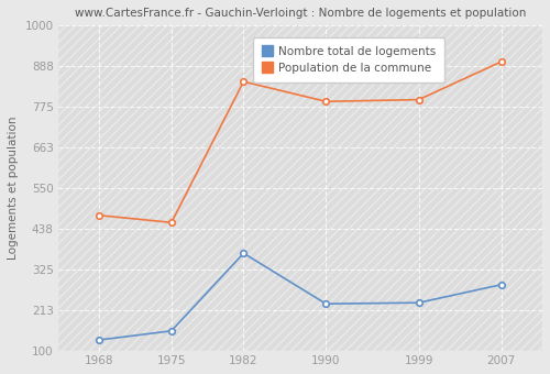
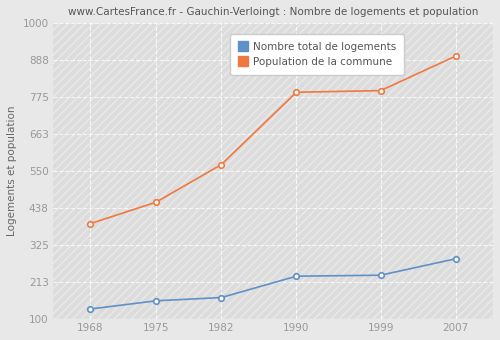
Population de la commune/1968: 475 -> 390
Nombre total de logements/1982: 370 -> 165
Population de la commune/1982: 845 -> 570
